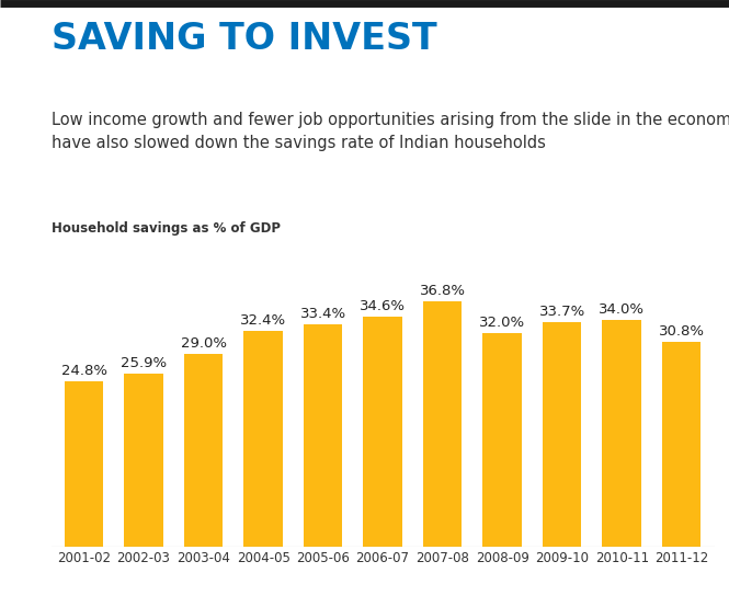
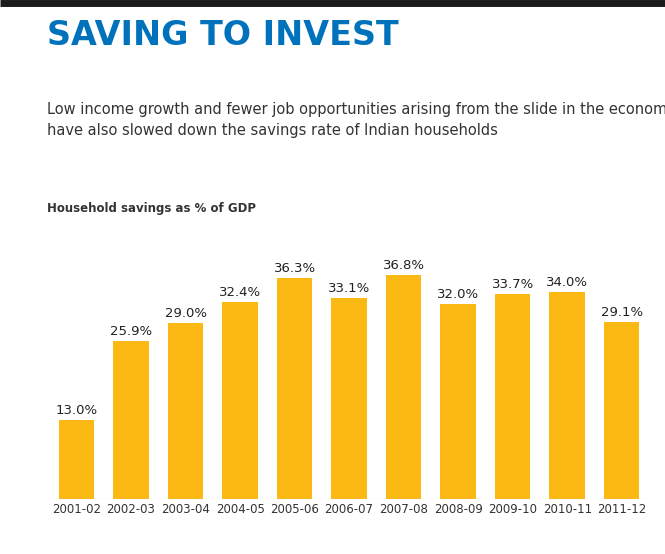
2001-02: 24.8% -> 13.0%
2005-06: 33.4% -> 36.3%
2006-07: 34.6% -> 33.1%
2011-12: 30.8% -> 29.1%
